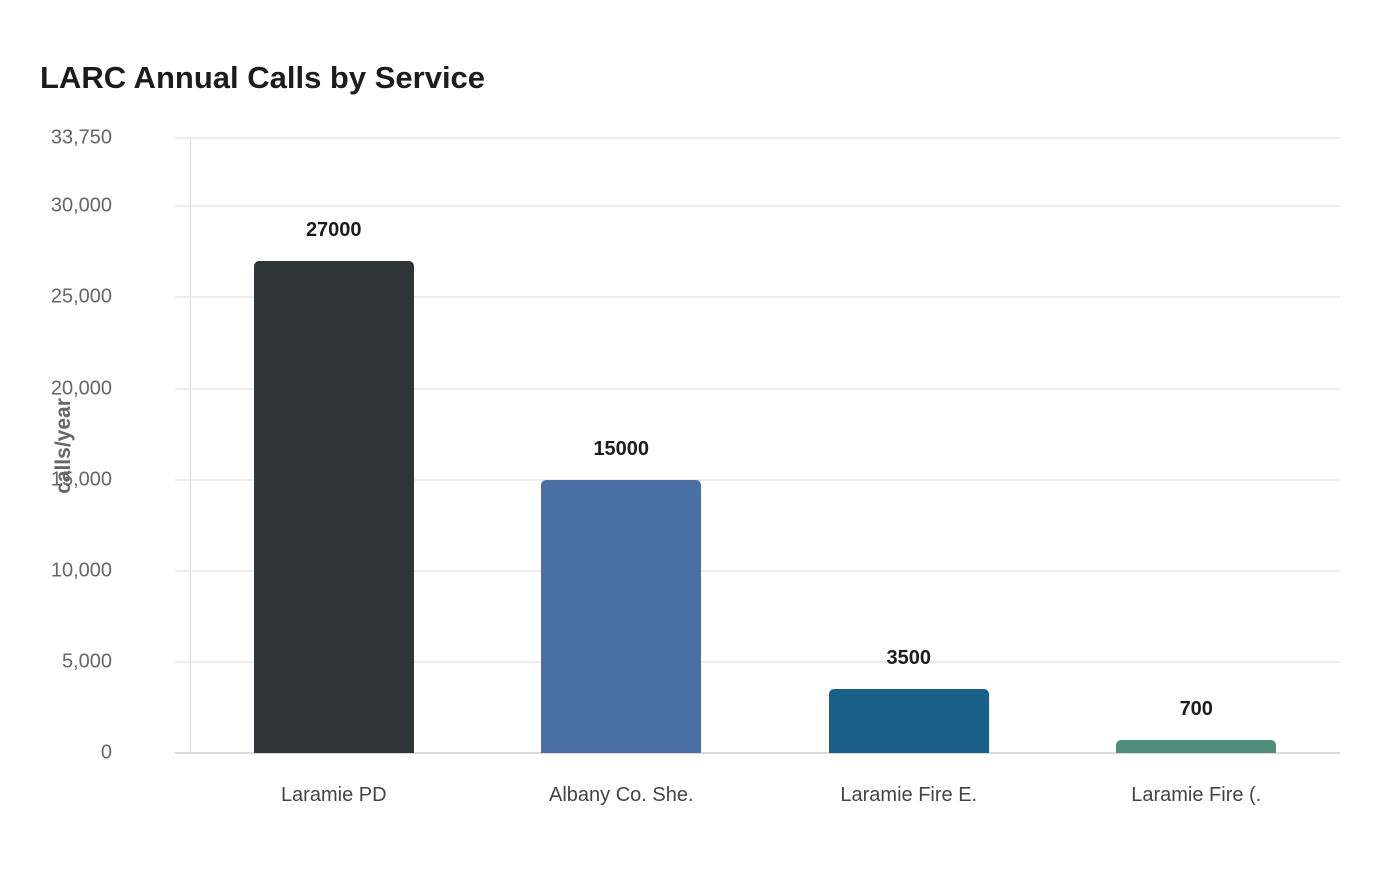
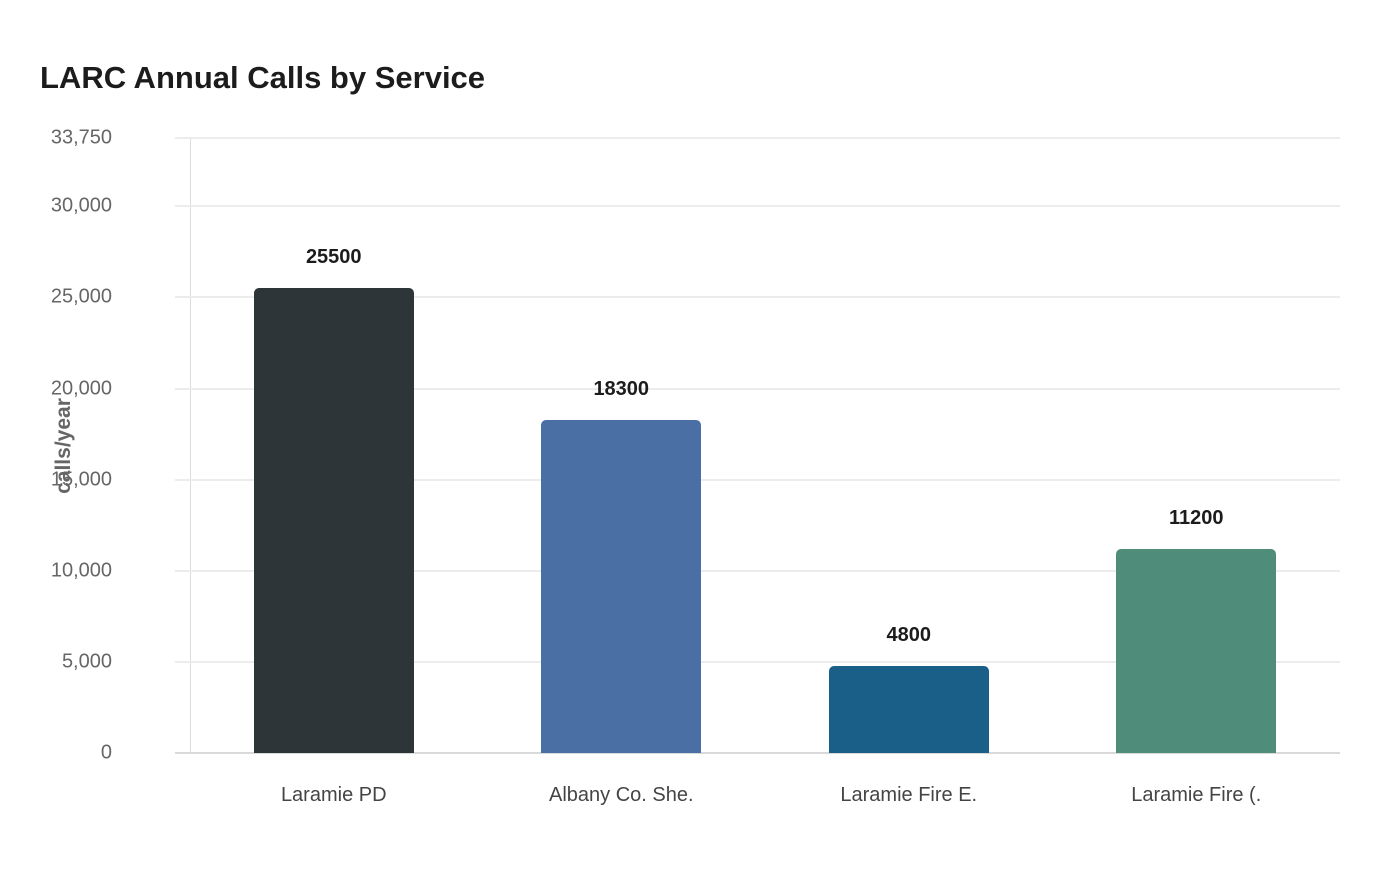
Laramie PD: 27000 -> 25500
Albany Co. She.: 15000 -> 18300
Laramie Fire E.: 3500 -> 4800
Laramie Fire (.: 700 -> 11200
